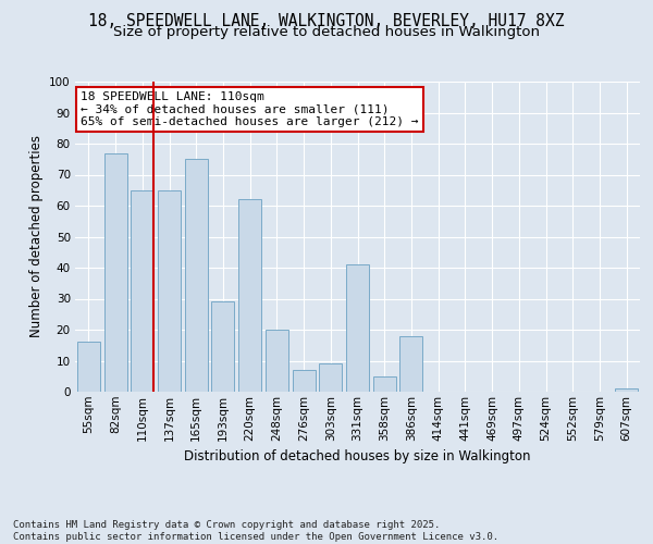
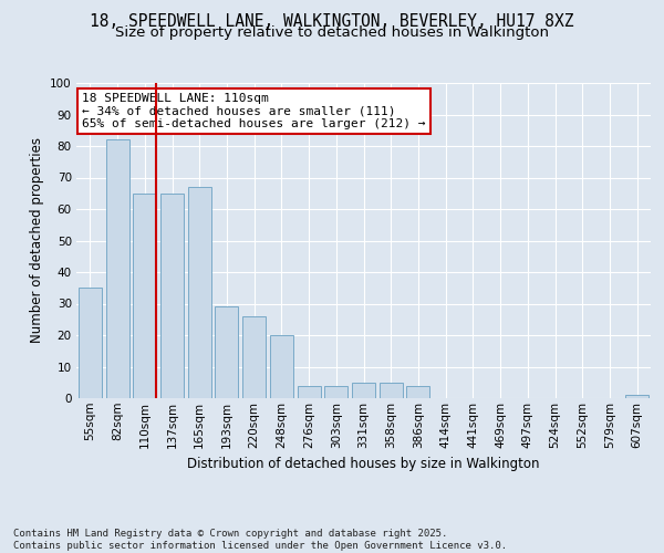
55sqm: 16 -> 35
82sqm: 77 -> 82
165sqm: 75 -> 67
220sqm: 62 -> 26
276sqm: 7 -> 4
303sqm: 9 -> 4
331sqm: 41 -> 5
386sqm: 18 -> 4
